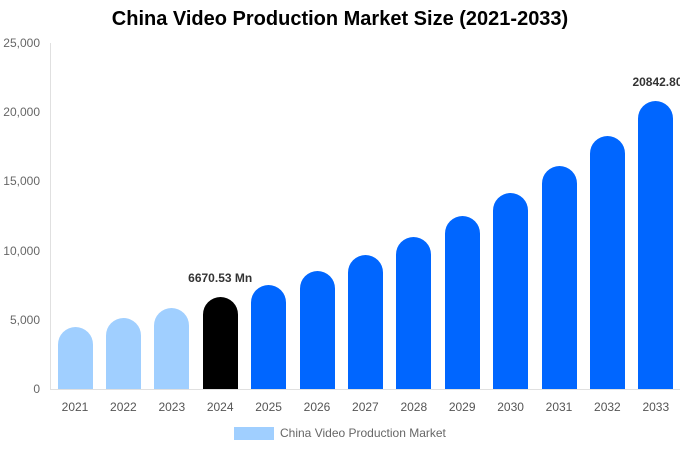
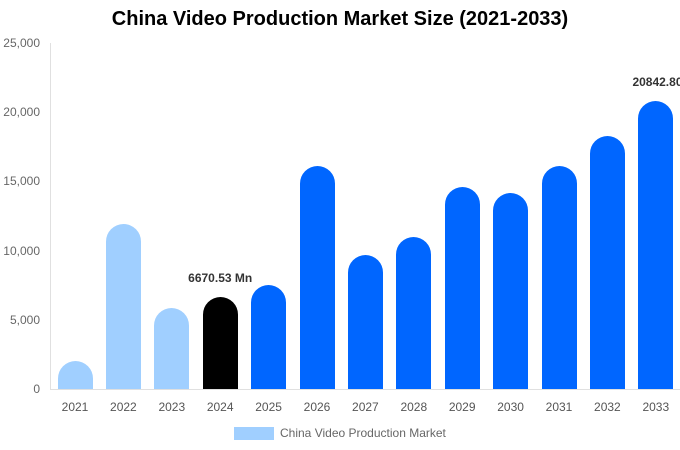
2021: 4500 -> 2000
2022: 5100 -> 11900
2026: 8500 -> 16100
2029: 12500 -> 14600
